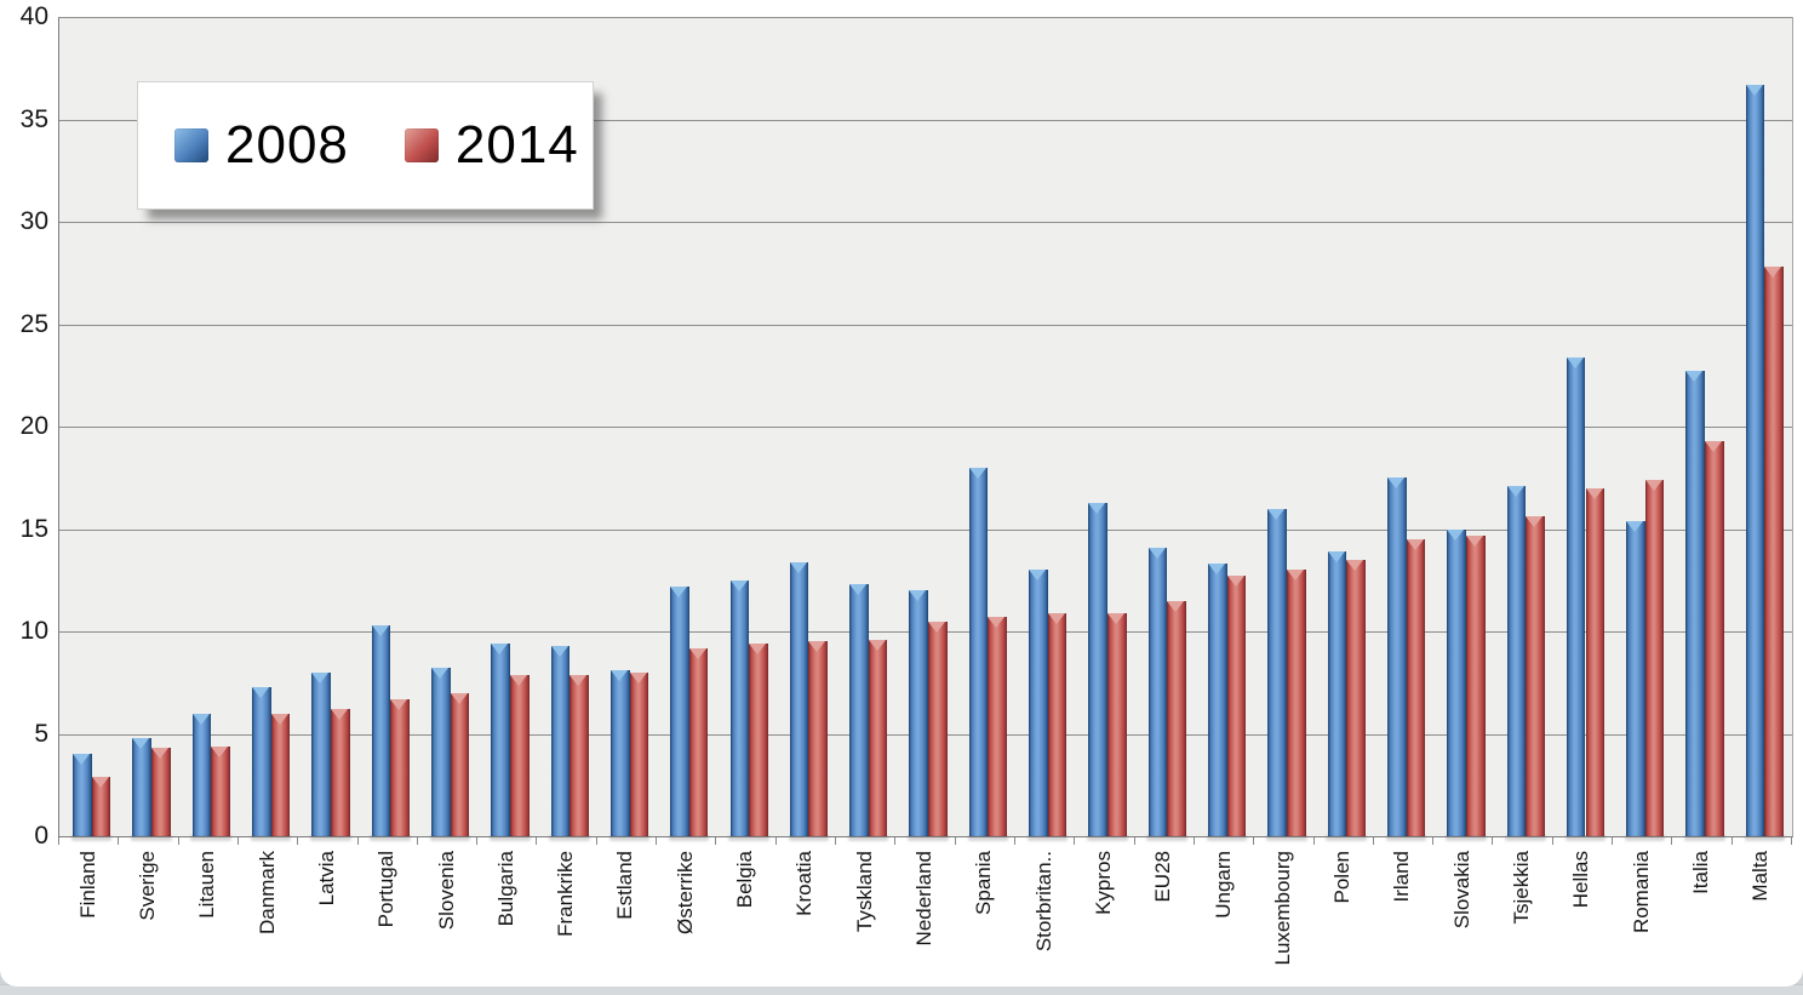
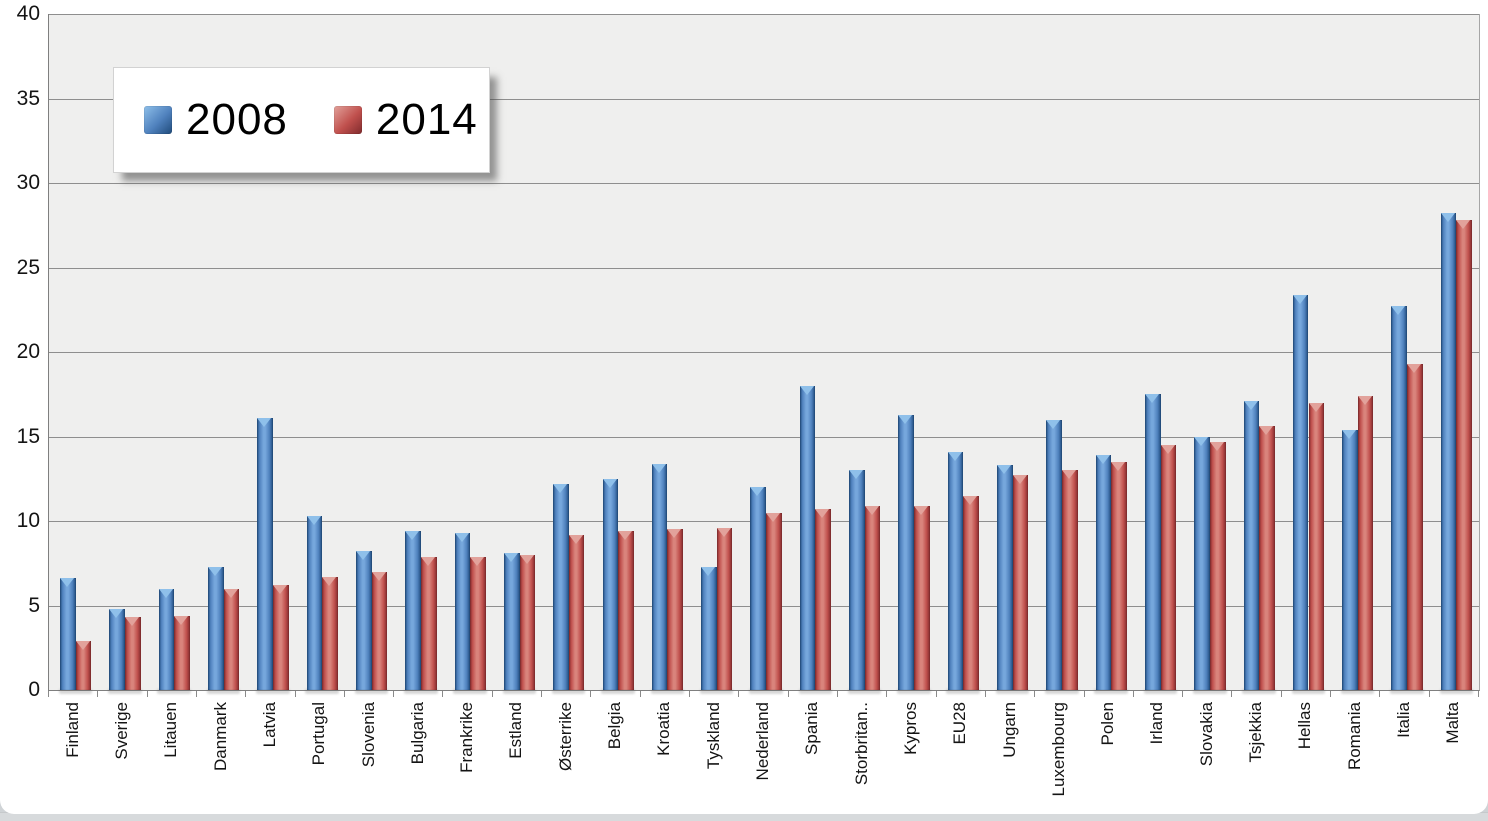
2008/Finland: 4.0 -> 6.6
2008/Latvia: 8.0 -> 16.1
2008/Tyskland: 12.3 -> 7.3
2008/Malta: 36.7 -> 28.2
